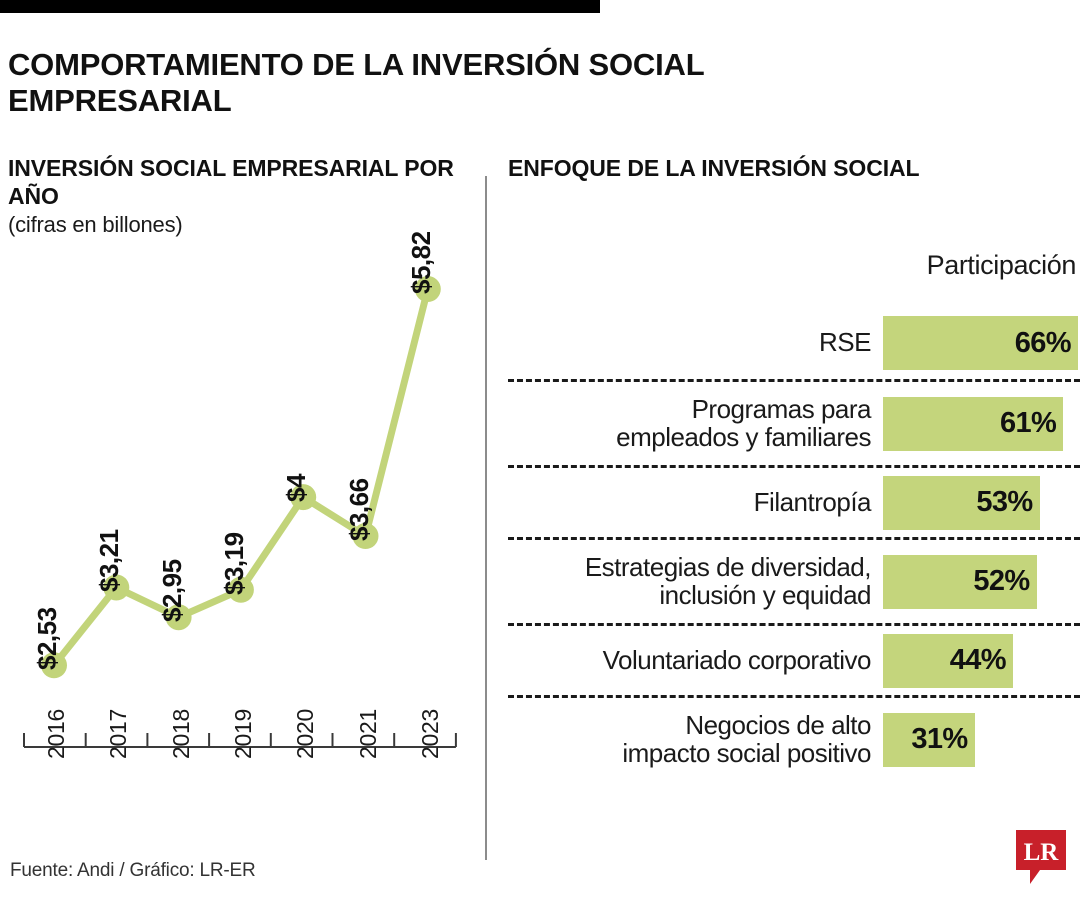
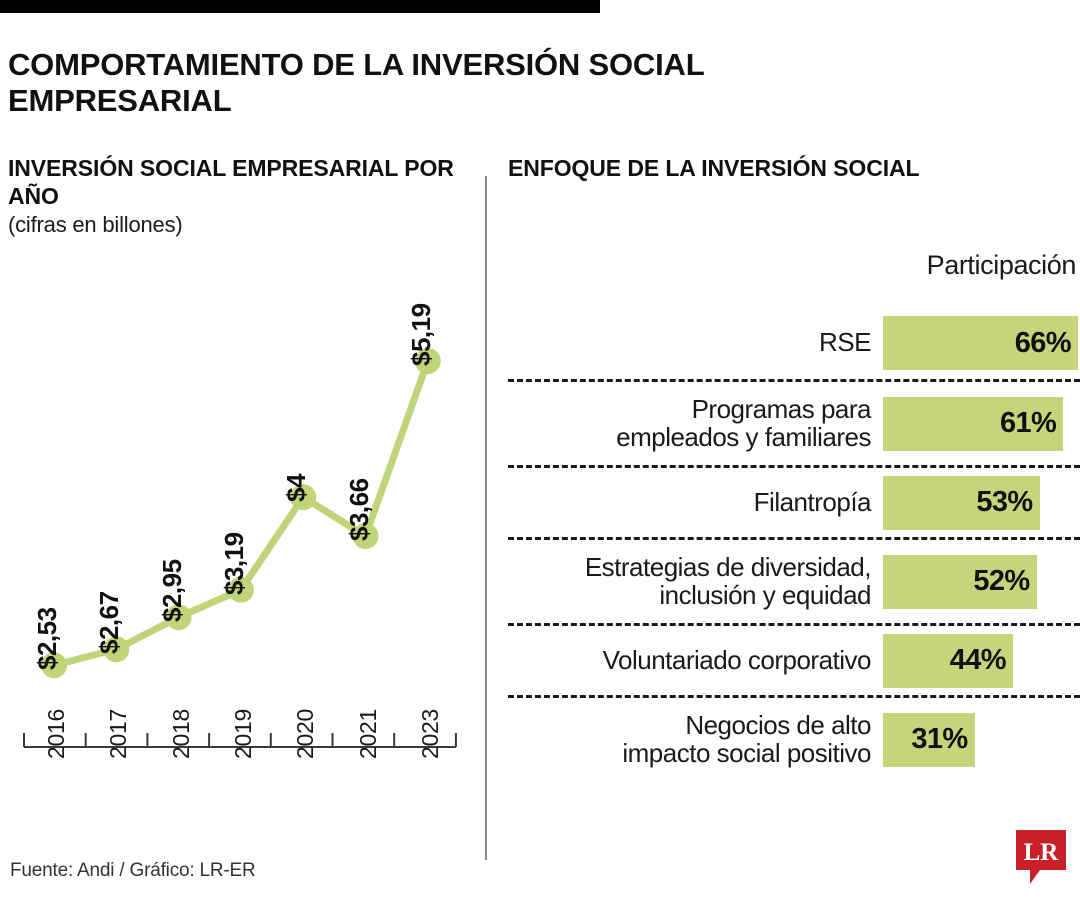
INVERSIÓN SOCIAL EMPRESARIAL POR AÑO/2017: $3,21 -> $2,67
INVERSIÓN SOCIAL EMPRESARIAL POR AÑO/2023: $5,82 -> $5,19
